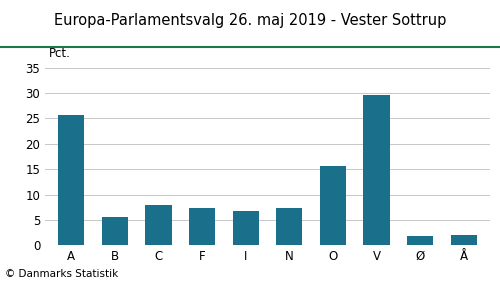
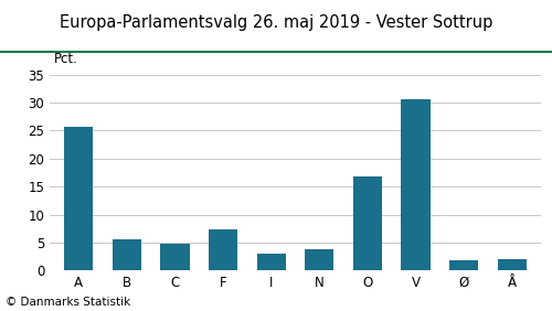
C: 8.0 -> 4.7
I: 6.8 -> 3.0
N: 7.4 -> 3.8
O: 15.6 -> 16.8
V: 29.6 -> 30.7
